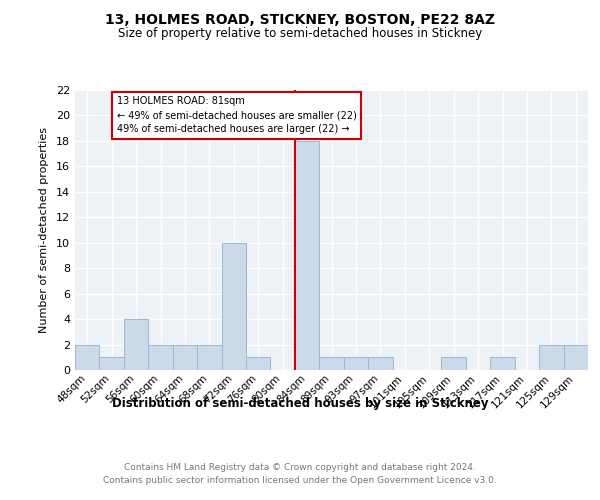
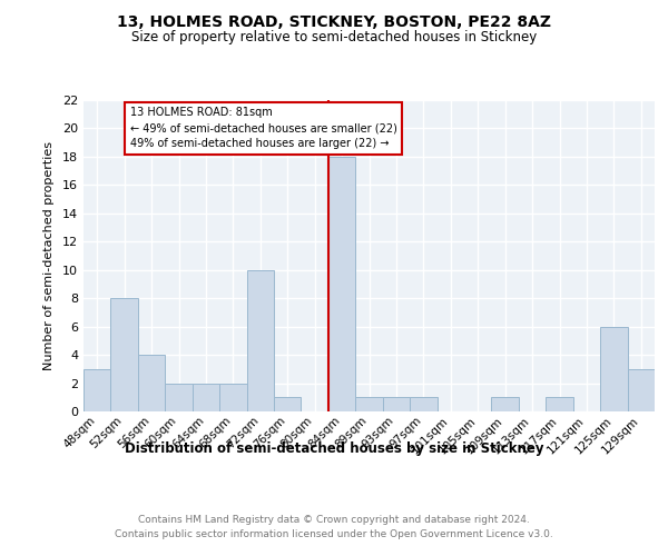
48sqm: 2 -> 3
52sqm: 1 -> 8
125sqm: 2 -> 6
129sqm: 2 -> 3
